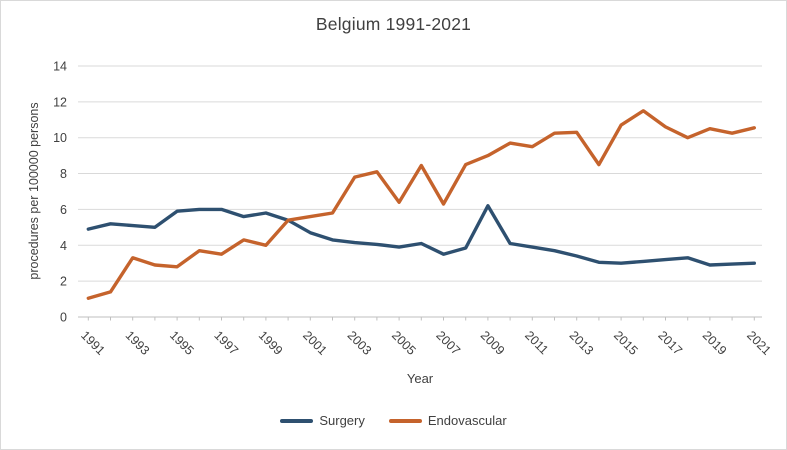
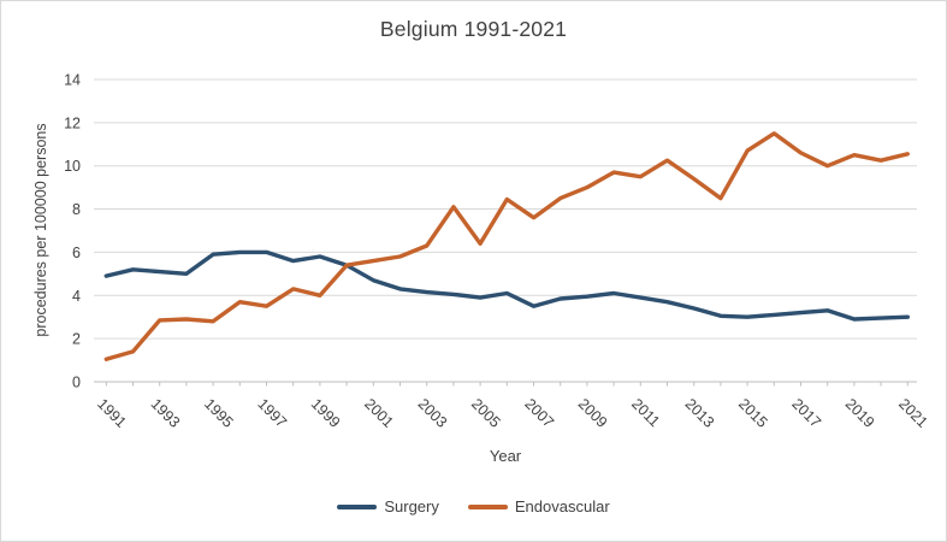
Endovascular/1993: 3.3 -> 2.9
Endovascular/2003: 7.8 -> 6.3
Endovascular/2007: 6.3 -> 7.6
Surgery/2009: 6.2 -> 4.0
Endovascular/2013: 10.3 -> 9.4
